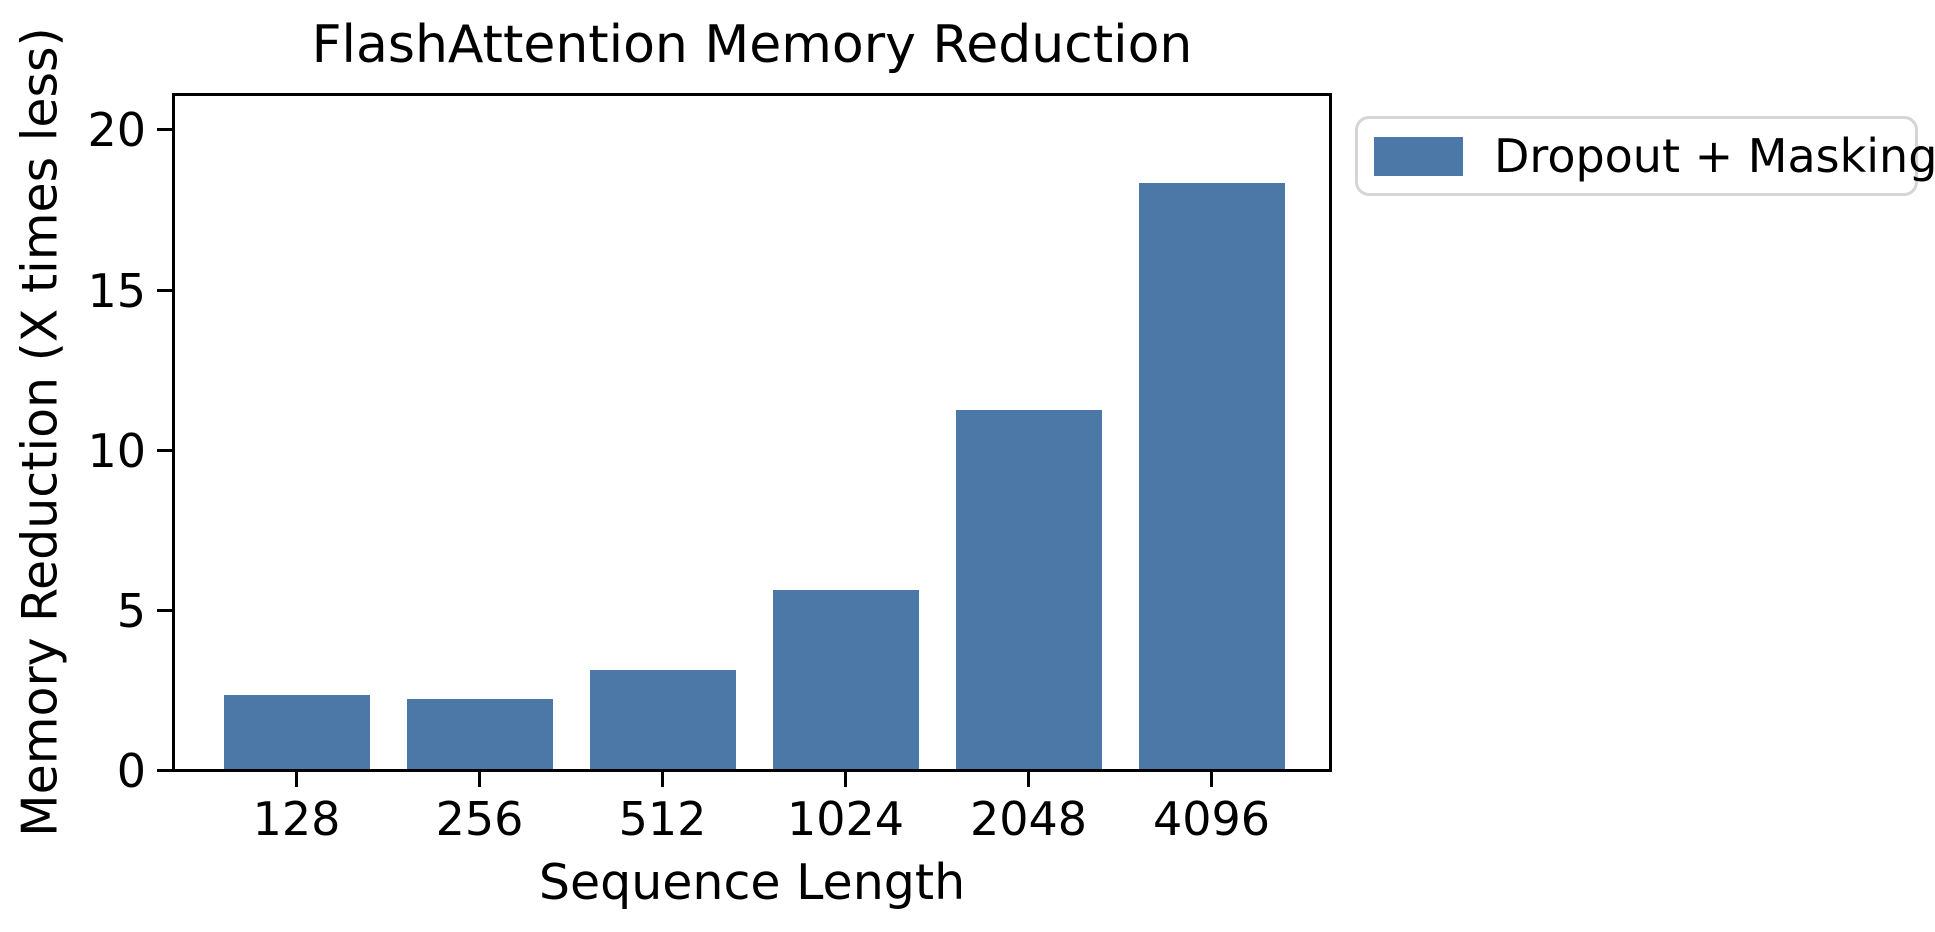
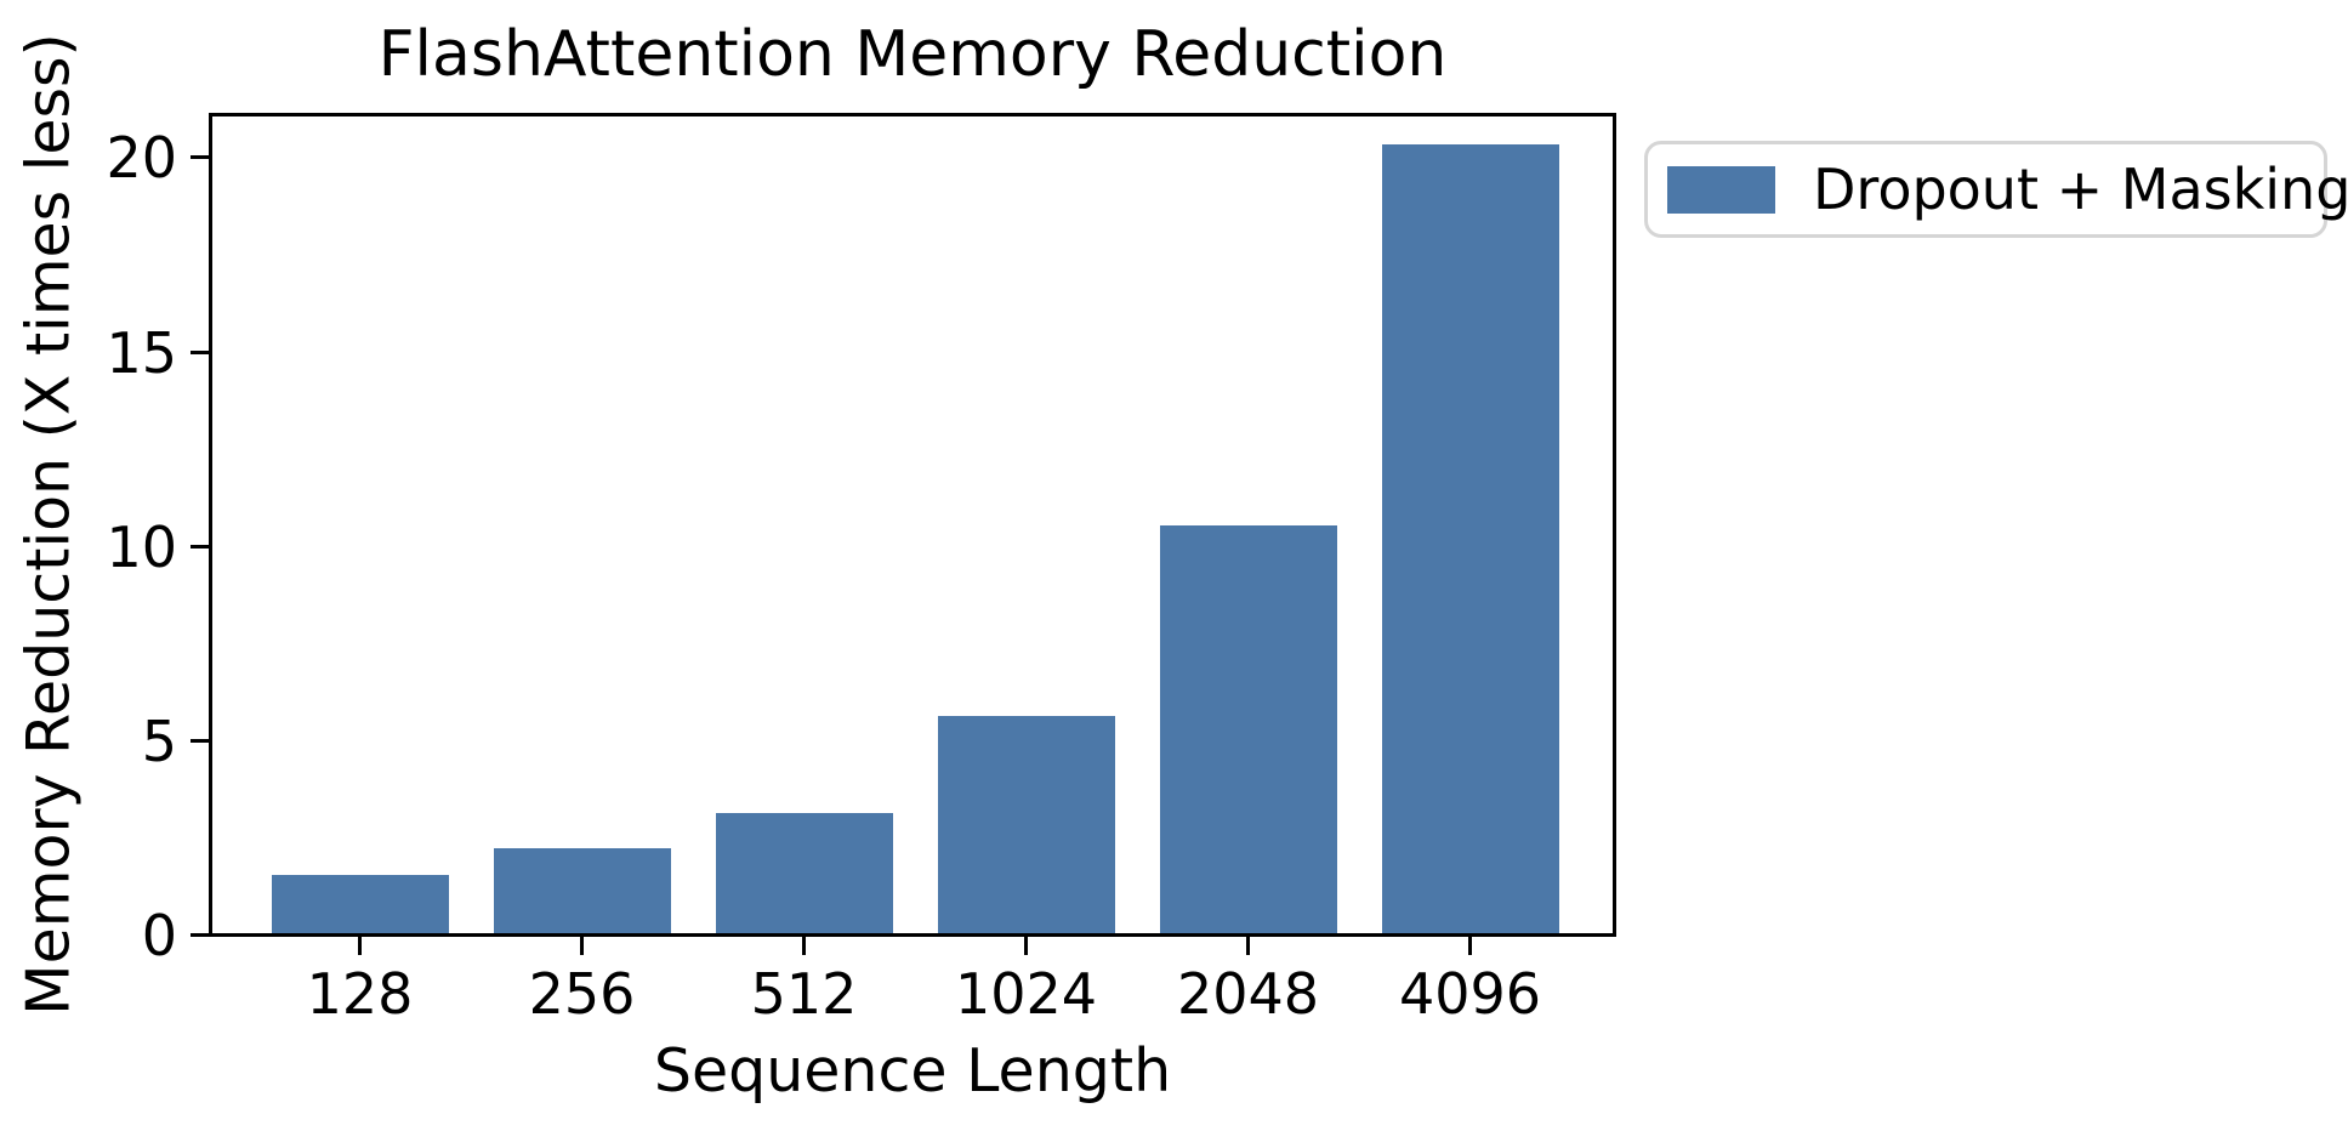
128: 2.3 -> 1.5
2048: 11.2 -> 10.5
4096: 18.3 -> 20.3
